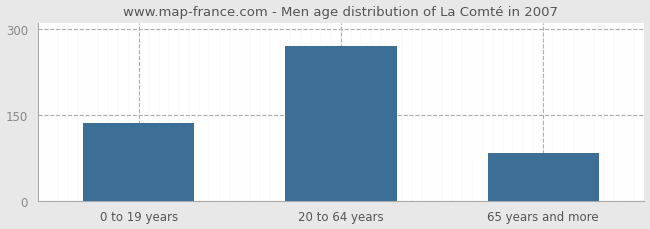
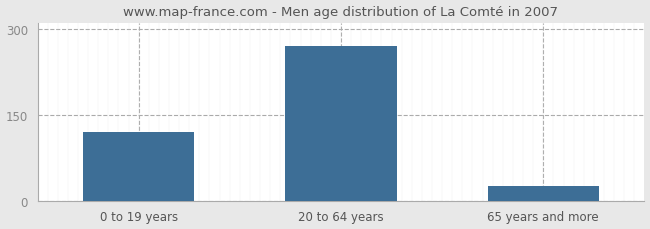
0 to 19 years: 136 -> 120
65 years and more: 84 -> 25
